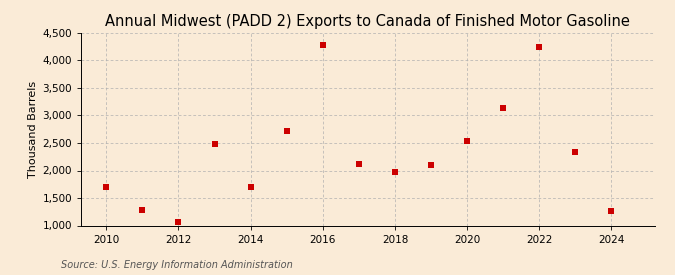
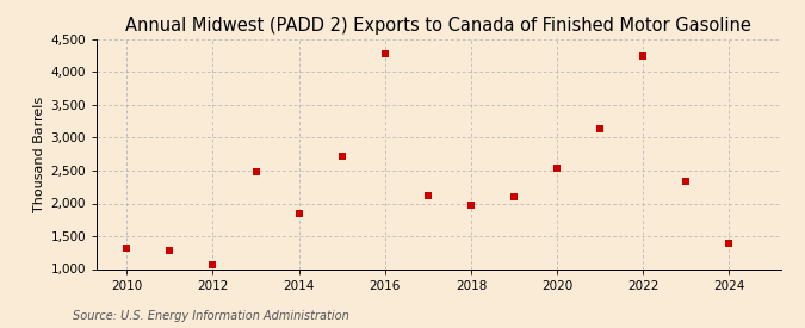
2010: 1,700 -> 1,320
2014: 1,700 -> 1,840
2024: 1,260 -> 1,390
